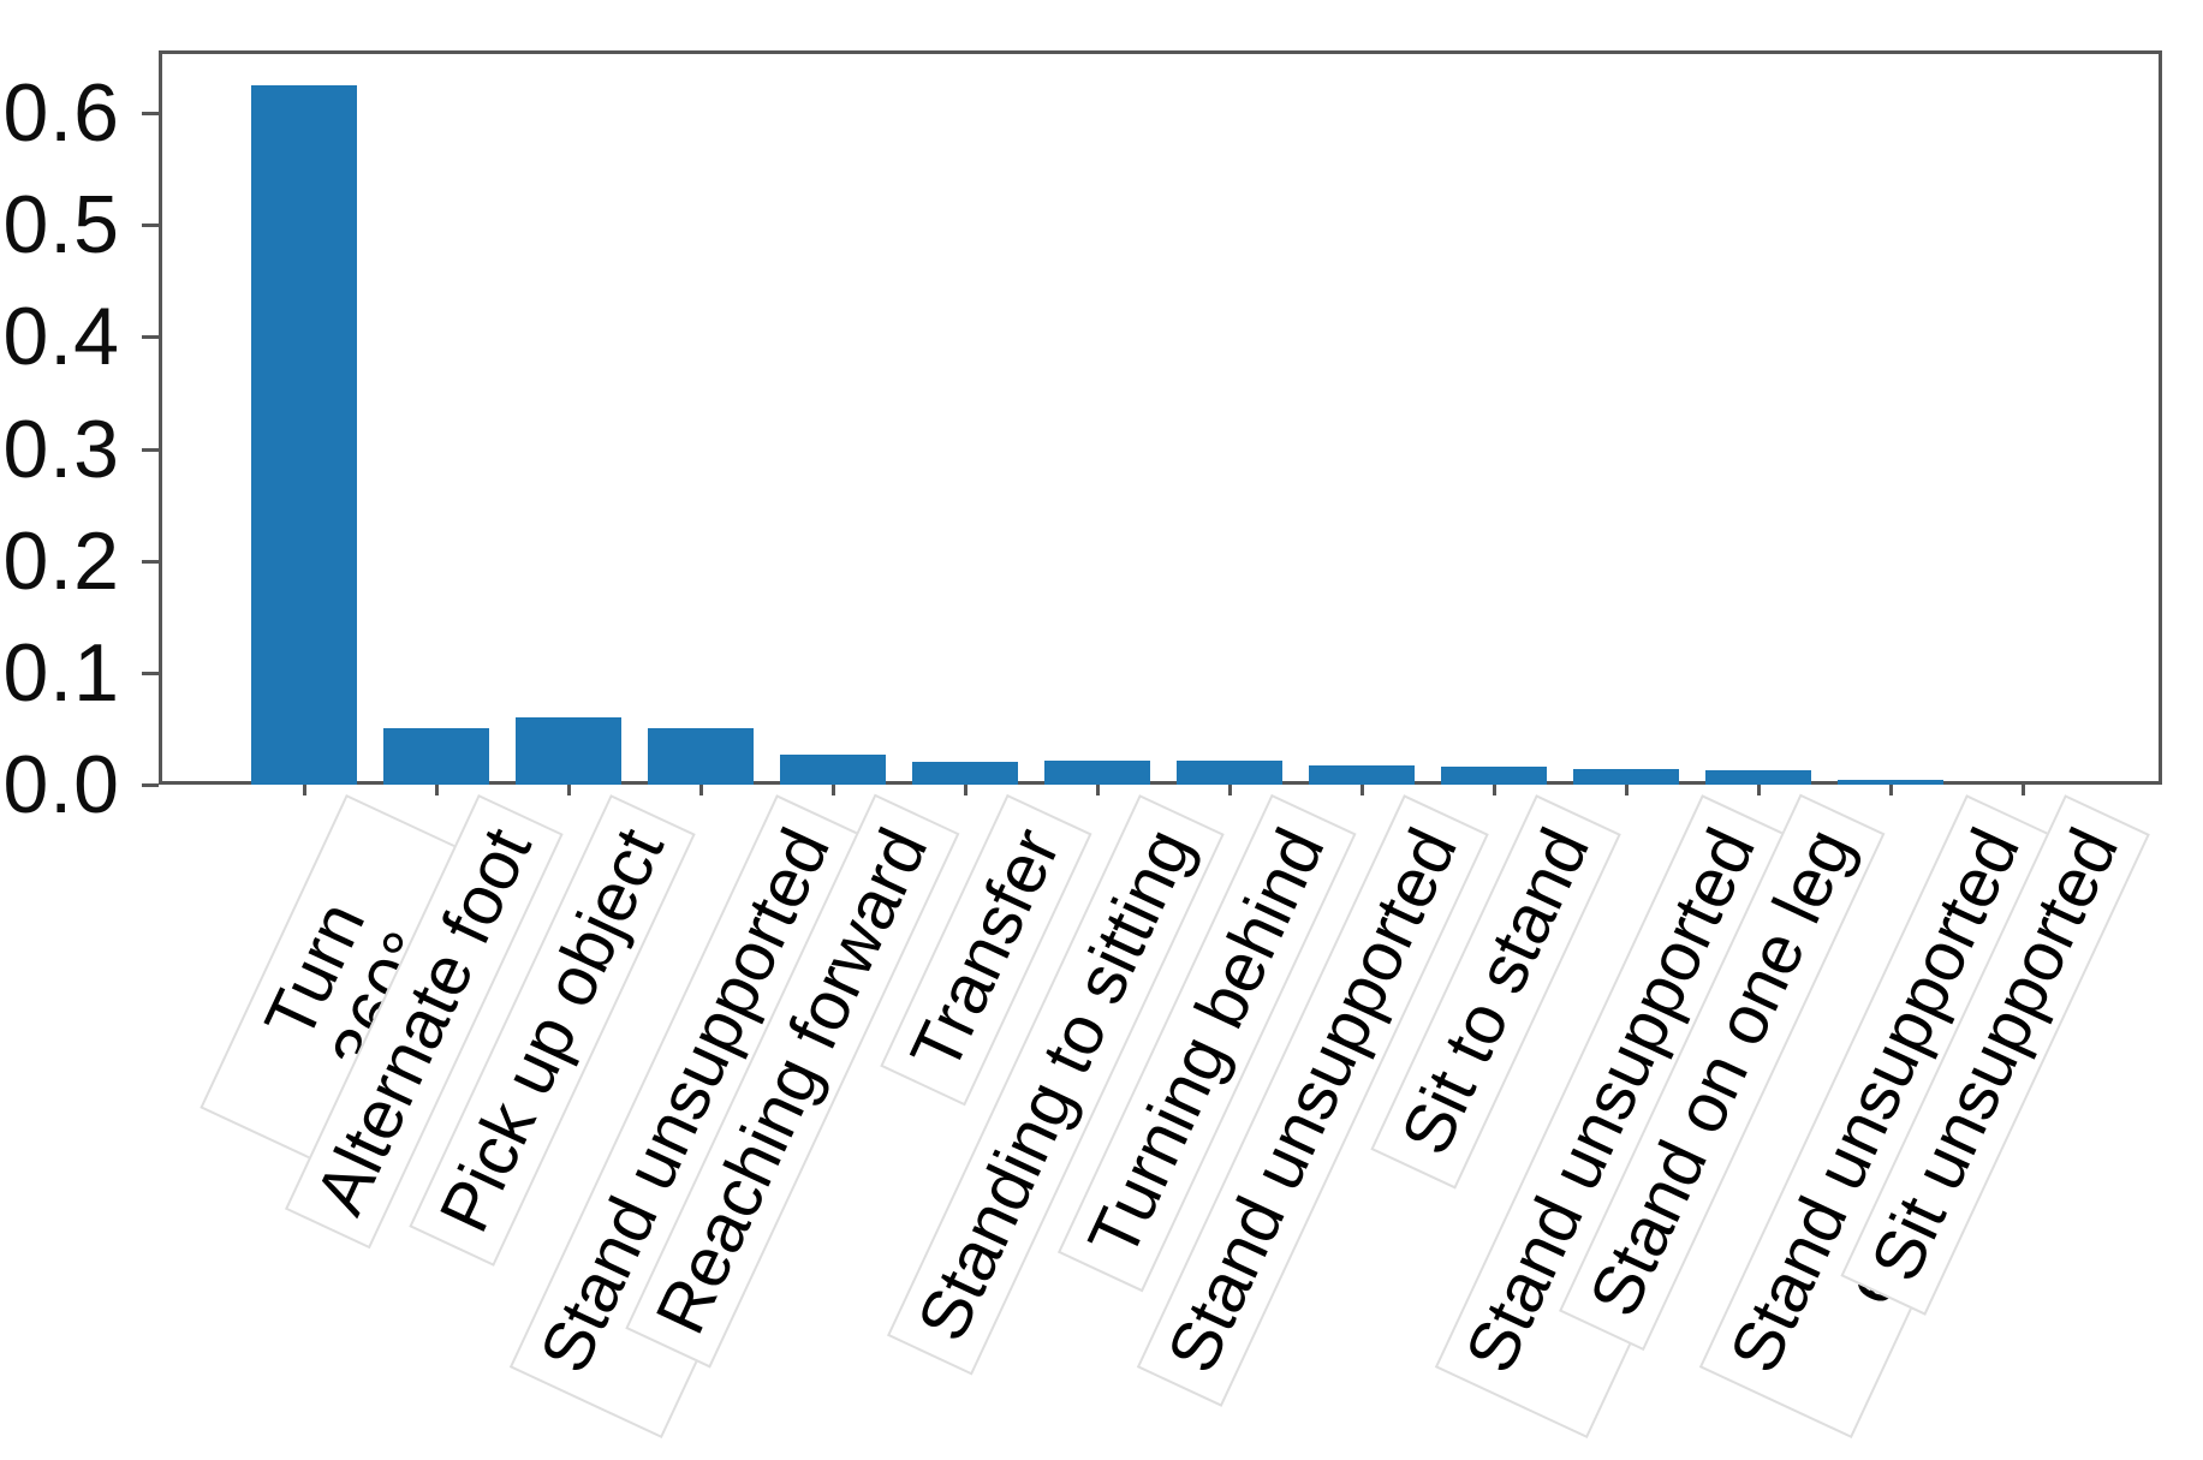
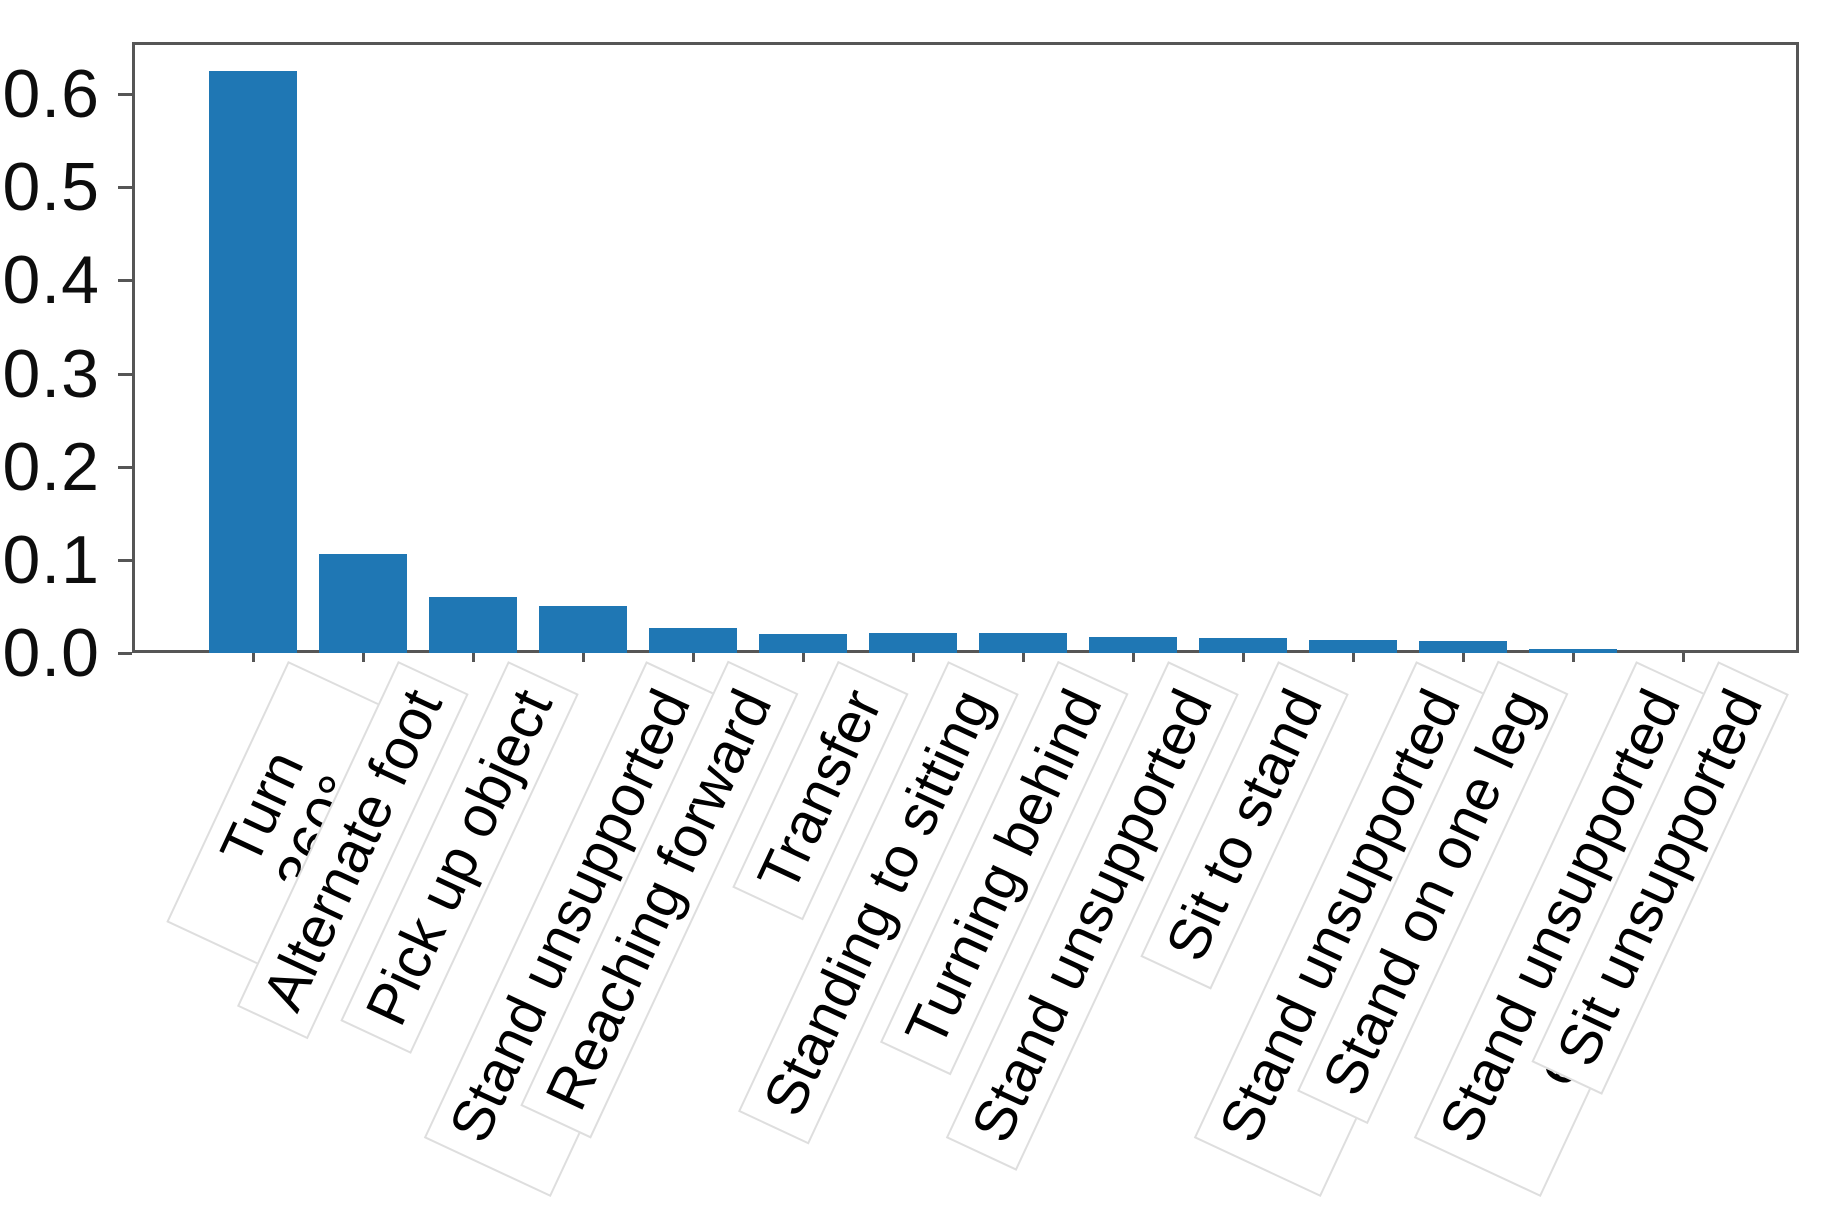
Alternate foot: 0.05 -> 0.11
